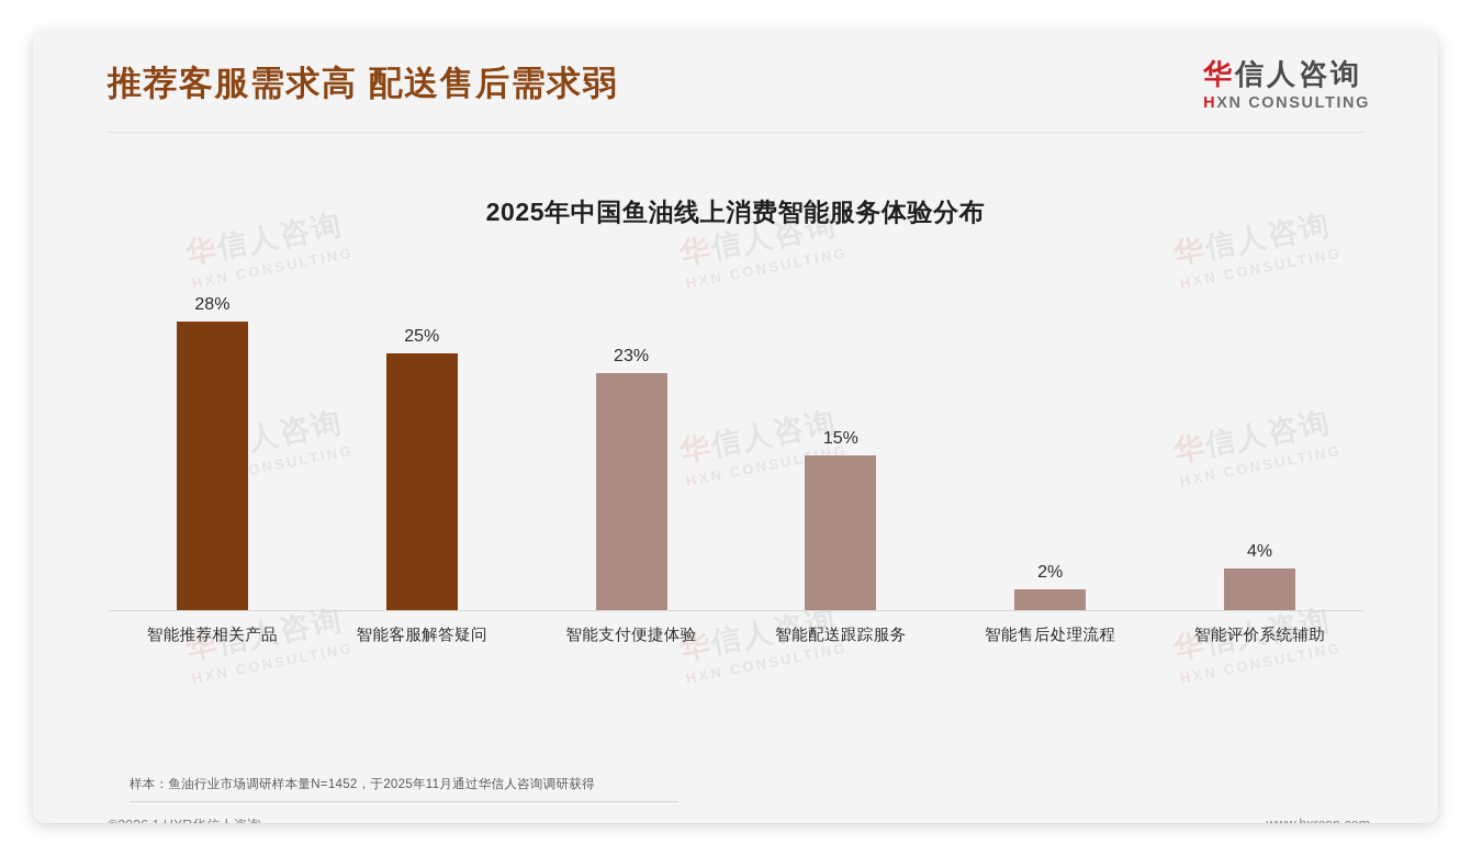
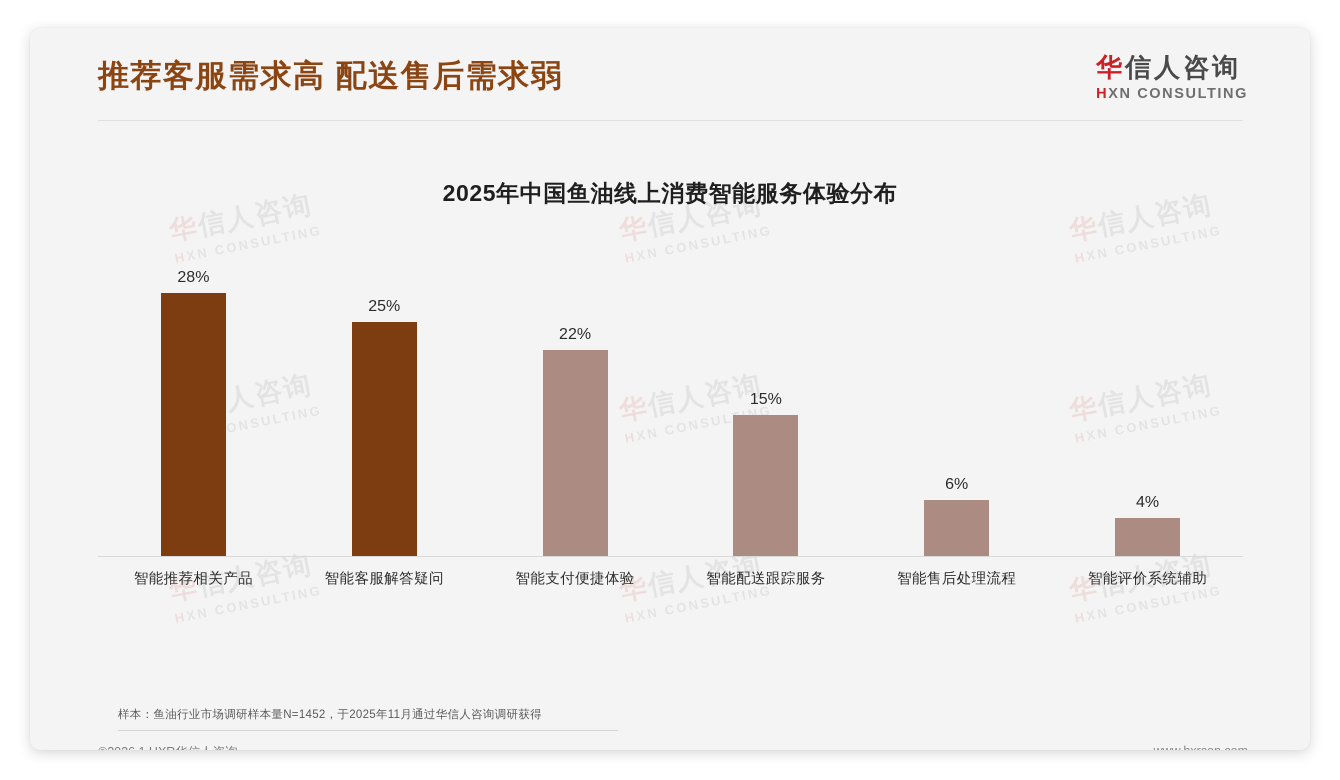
智能支付便捷体验: 23% -> 22%
智能售后处理流程: 2% -> 6%
